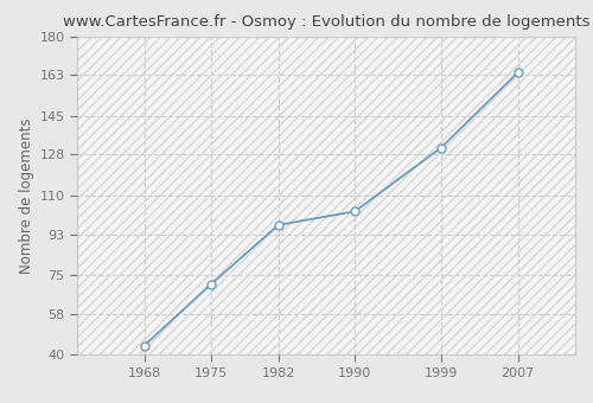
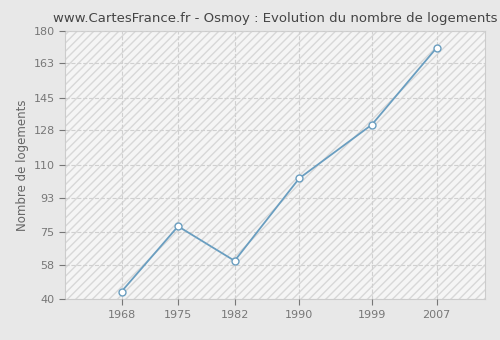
1975: 71 -> 78
1982: 97 -> 60
2007: 164 -> 171
